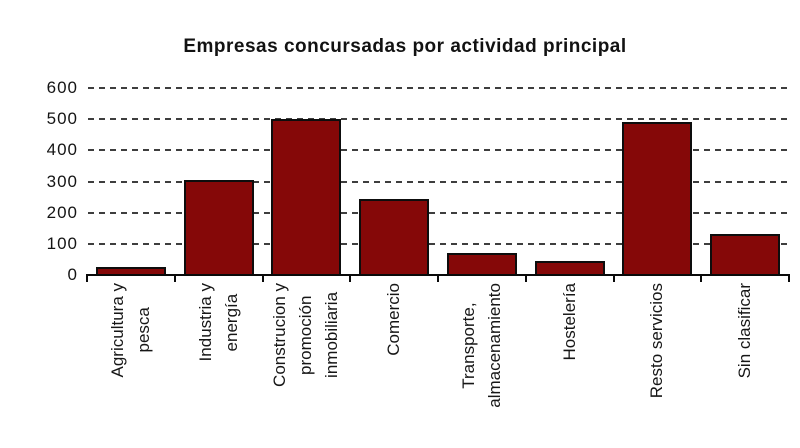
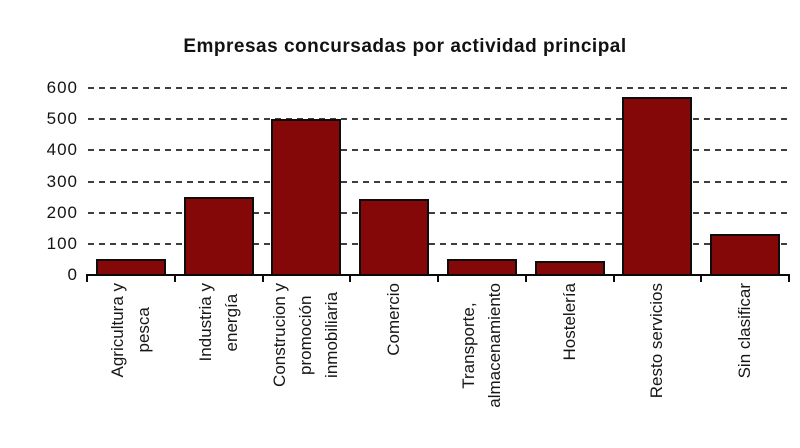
Agricultura y pesca: 20 -> 50
Industria y energía: 300 -> 250
Transporte, almacenamiento: 70 -> 50
Resto servicios: 490 -> 570
